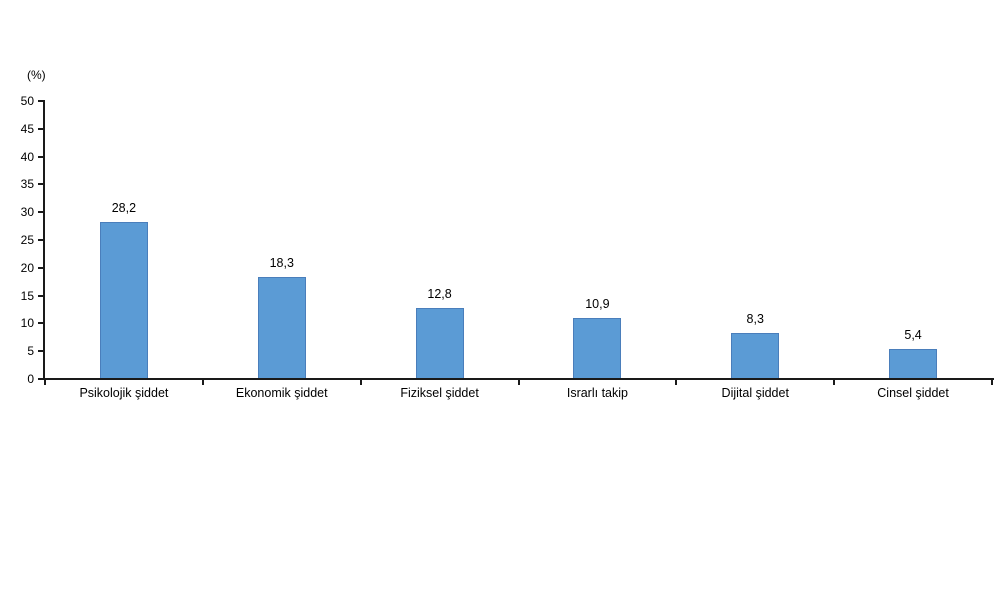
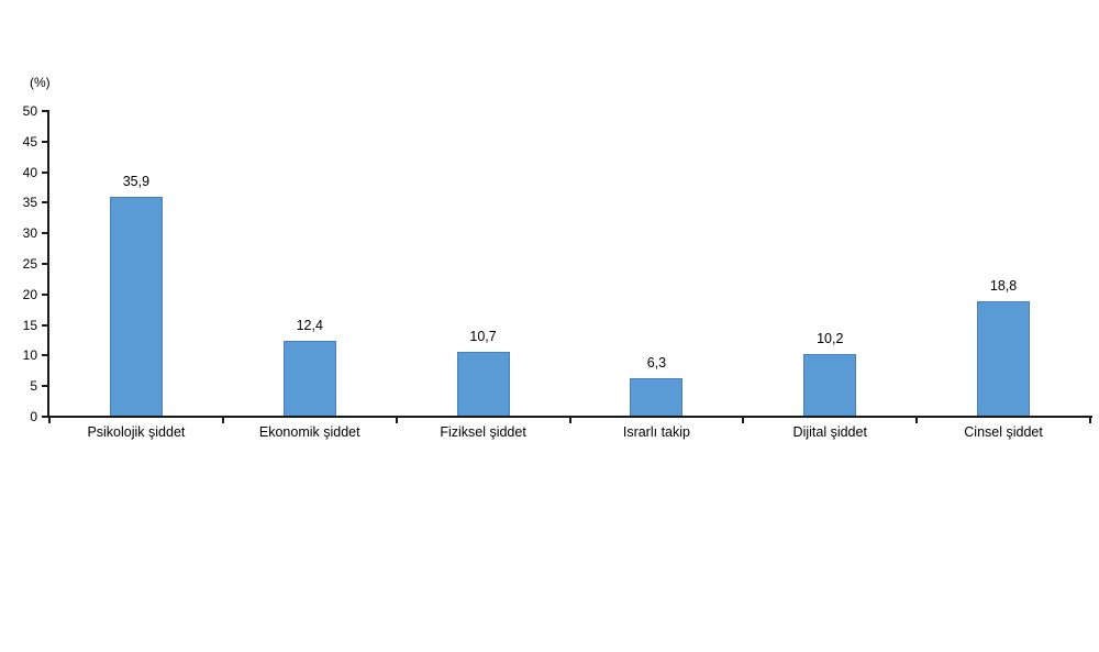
Psikolojik şiddet: 28,2 -> 35,9
Ekonomik şiddet: 18,3 -> 12,4
Fiziksel şiddet: 12,8 -> 10,7
Israrlı takip: 10,9 -> 6,3
Dijital şiddet: 8,3 -> 10,2
Cinsel şiddet: 5,4 -> 18,8
